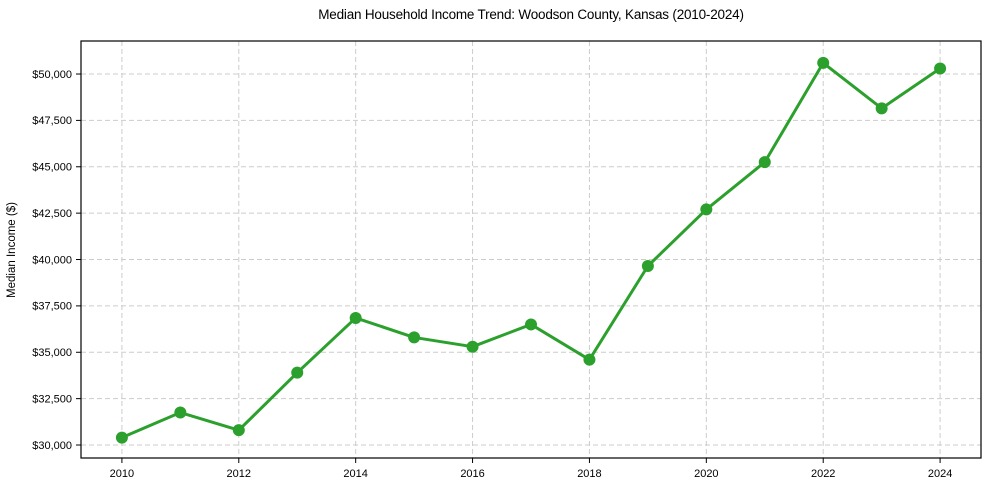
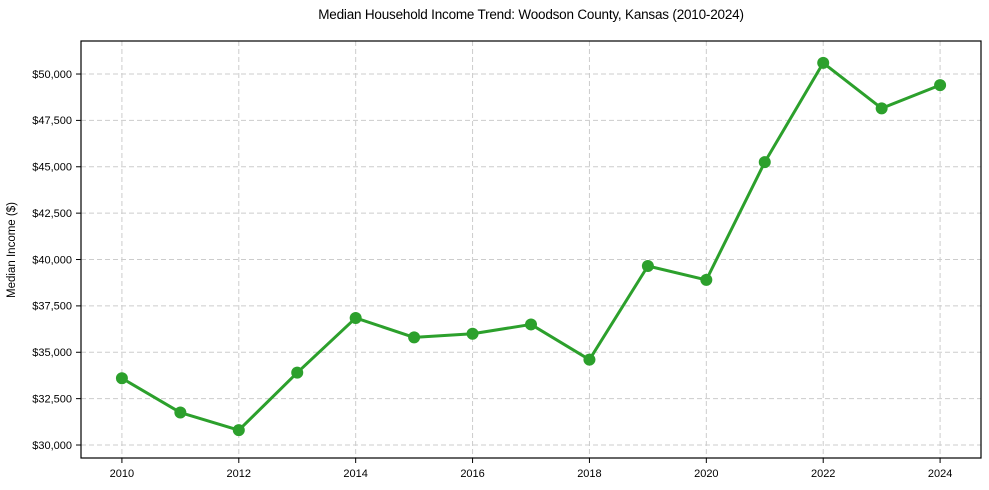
2010: $30400 -> $33600
2016: $35300 -> $36000
2020: $42700 -> $38900
2024: $50300 -> $49400
